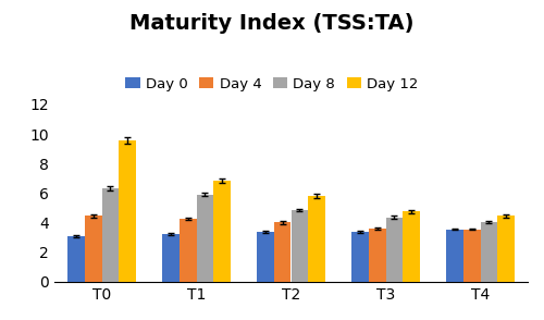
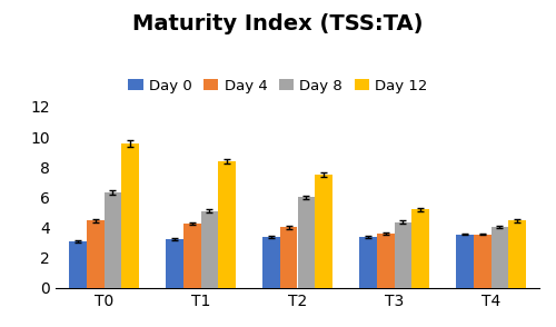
Day 8/T1: 5.9 -> 5.1
Day 12/T1: 6.8 -> 8.4
Day 8/T2: 4.8 -> 6.0
Day 12/T2: 5.8 -> 7.5
Day 12/T3: 4.8 -> 5.2
